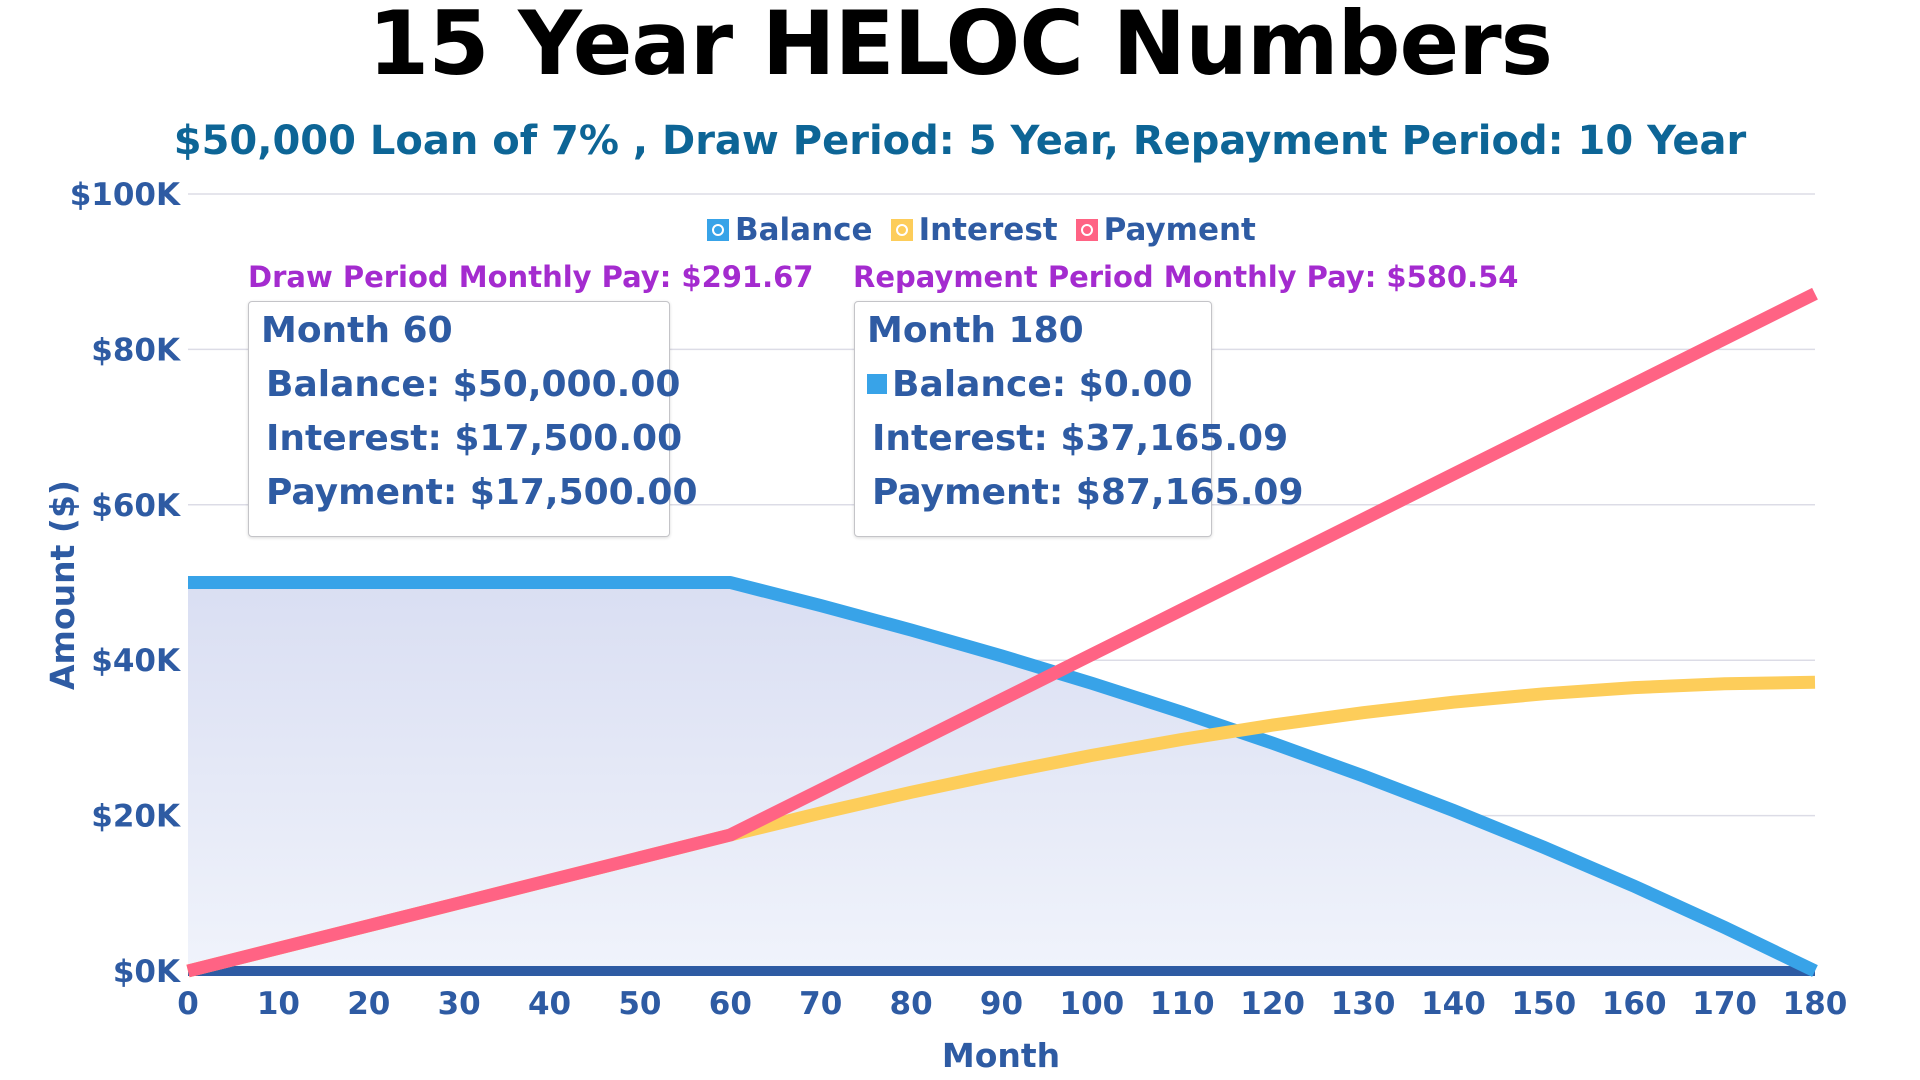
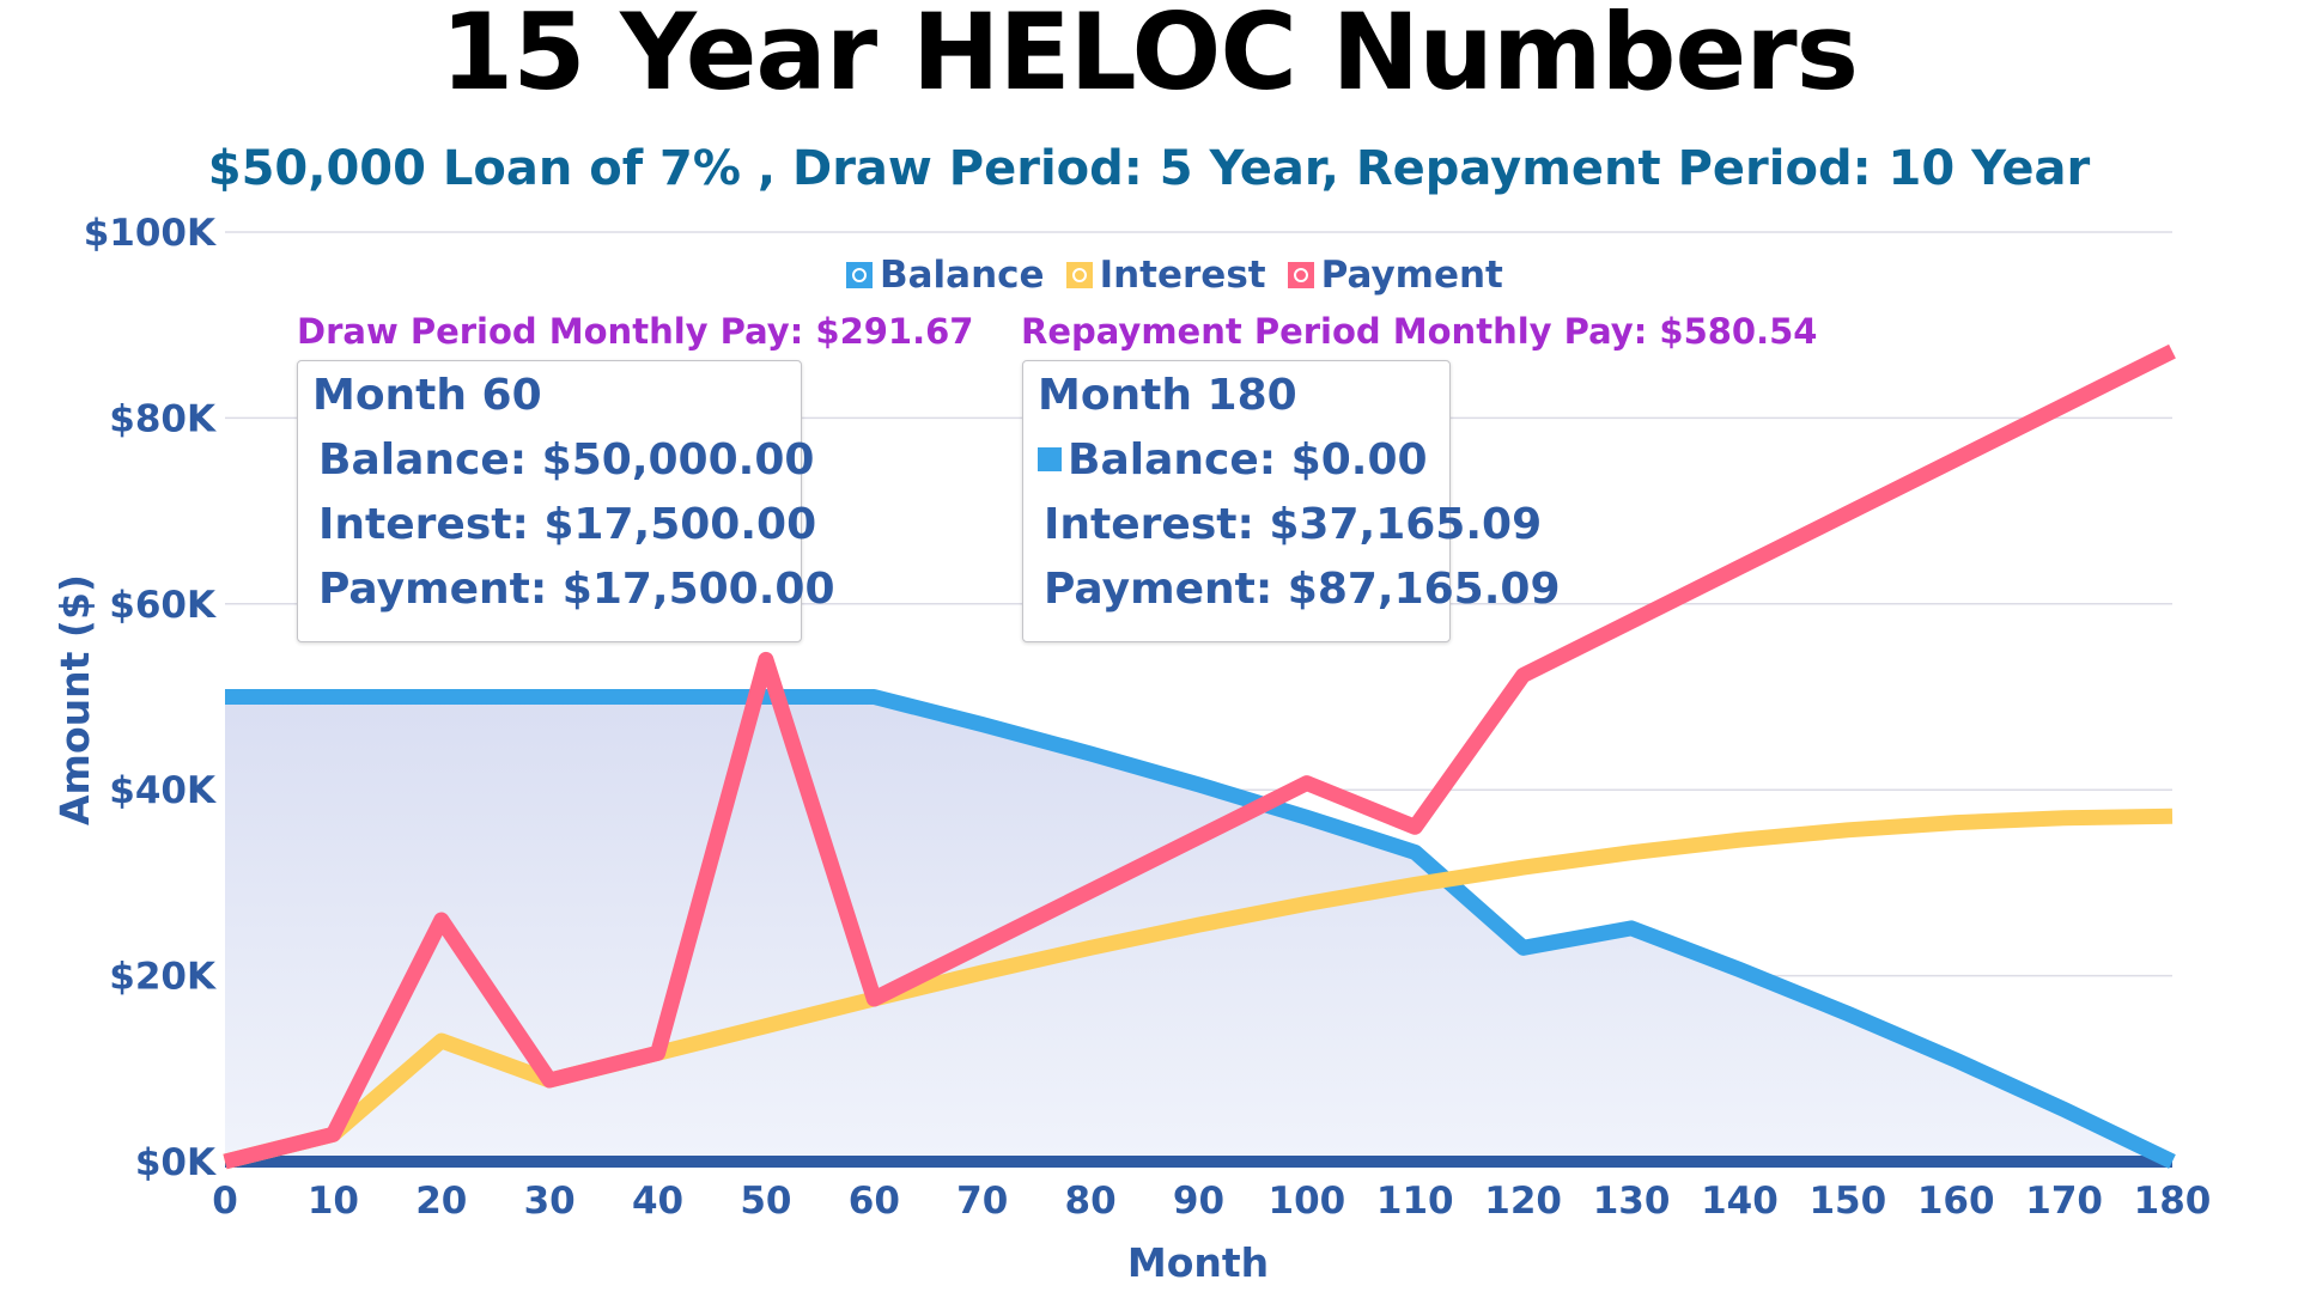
Interest/20: $6K -> $13K
Payment/20: $6K -> $26K
Payment/50: $15K -> $54K
Payment/110: $47K -> $36K
Balance/120: $29K -> $23K
